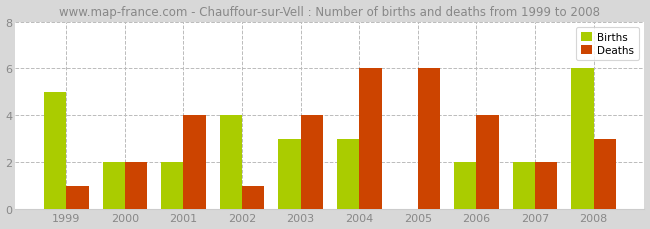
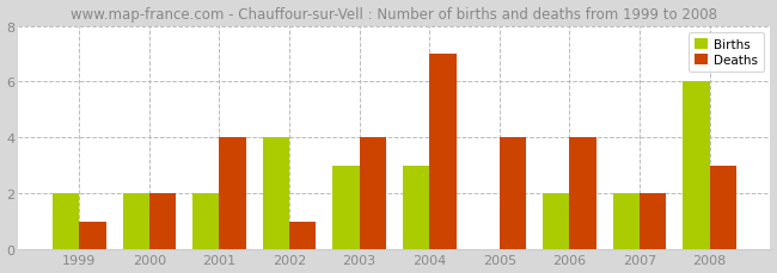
Births/1999: 5 -> 2
Deaths/2004: 6 -> 7
Deaths/2005: 6 -> 4
